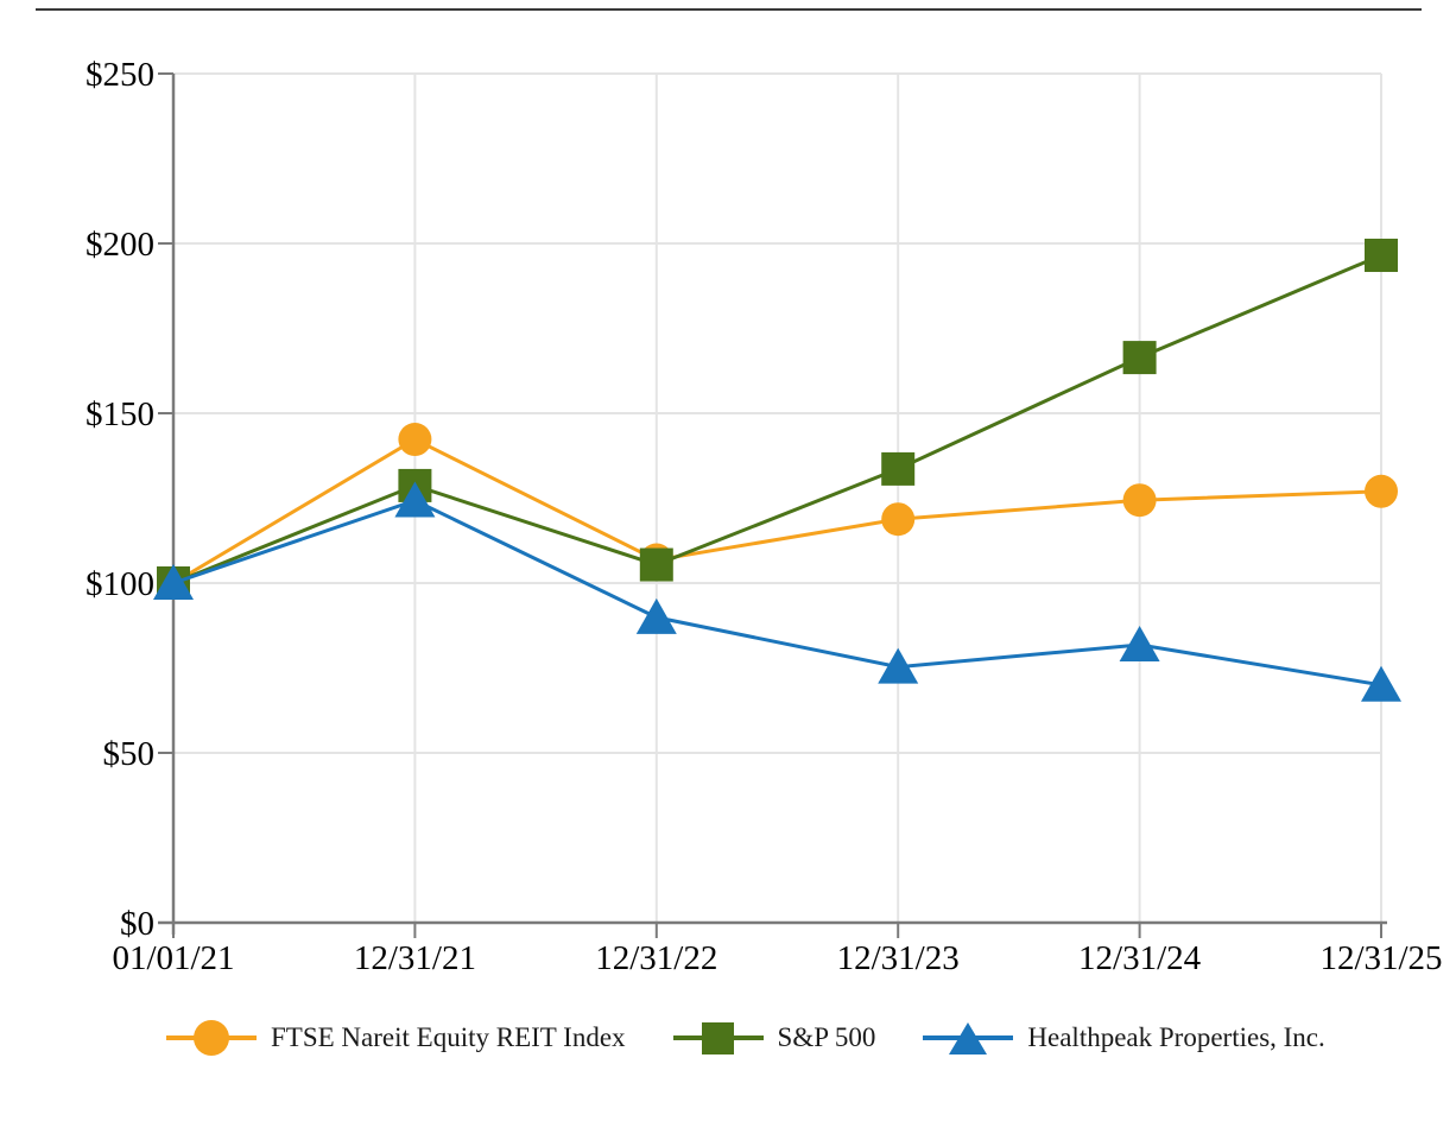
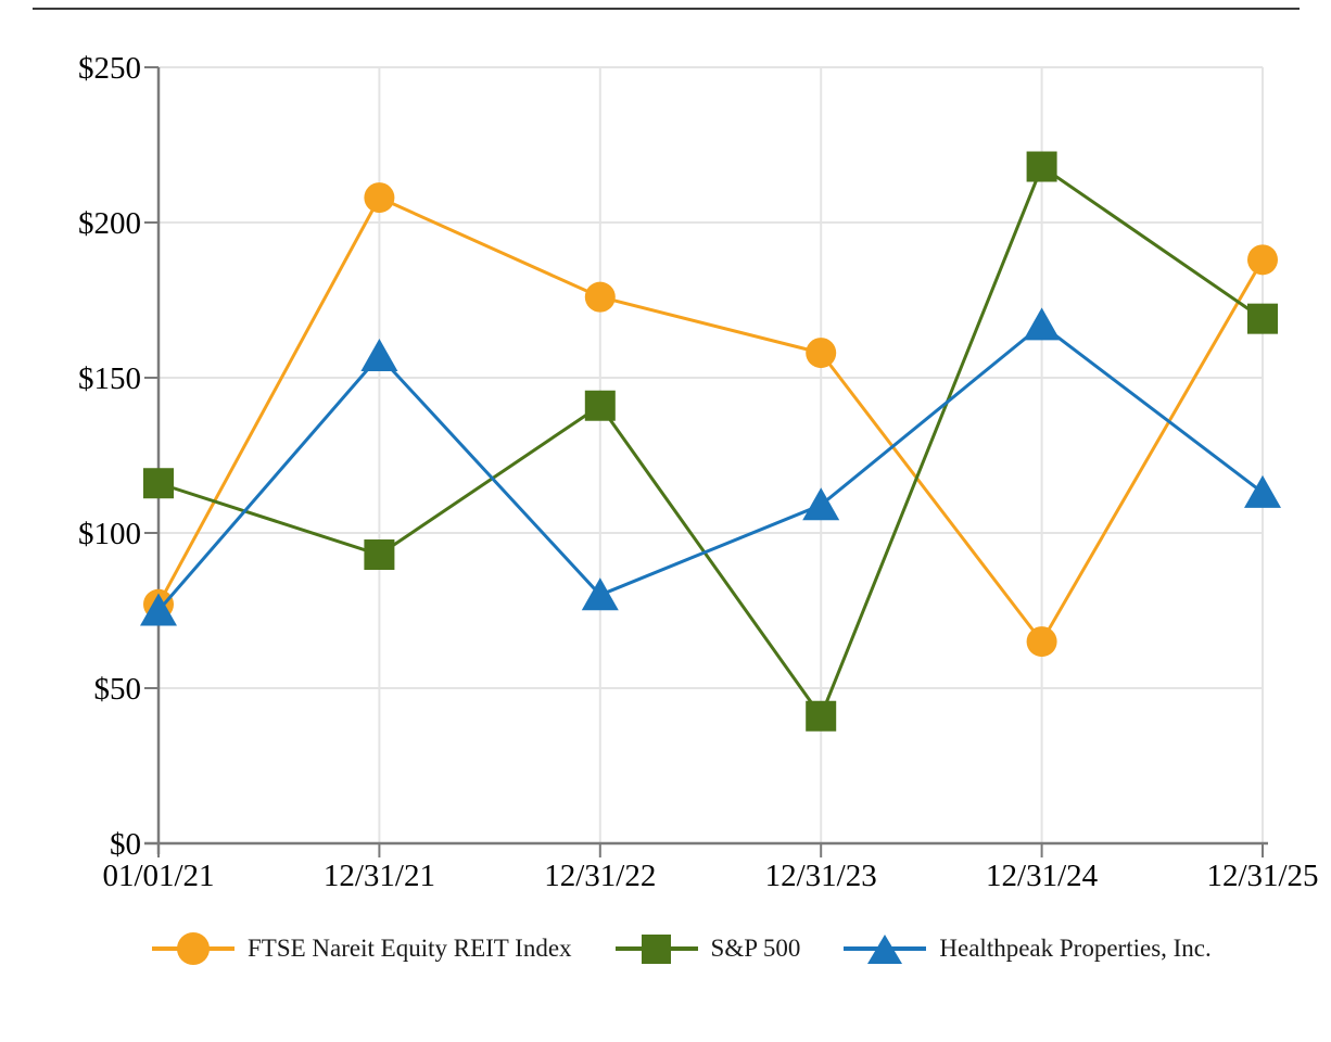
FTSE Nareit Equity REIT Index/01/01/21: $100 -> $77
S&P 500/01/01/21: $100 -> $116
Healthpeak Properties, Inc./01/01/21: $100 -> $75
FTSE Nareit Equity REIT Index/12/31/21: $142 -> $208
S&P 500/12/31/21: $129 -> $93
Healthpeak Properties, Inc./12/31/21: $124 -> $157
FTSE Nareit Equity REIT Index/12/31/22: $107 -> $176
S&P 500/12/31/22: $105 -> $141
Healthpeak Properties, Inc./12/31/22: $90 -> $80
FTSE Nareit Equity REIT Index/12/31/23: $119 -> $158
S&P 500/12/31/23: $134 -> $41
Healthpeak Properties, Inc./12/31/23: $75 -> $109
FTSE Nareit Equity REIT Index/12/31/24: $124 -> $65
S&P 500/12/31/24: $166 -> $218
Healthpeak Properties, Inc./12/31/24: $82 -> $167
FTSE Nareit Equity REIT Index/12/31/25: $127 -> $188
S&P 500/12/31/25: $196 -> $169
Healthpeak Properties, Inc./12/31/25: $70 -> $113
